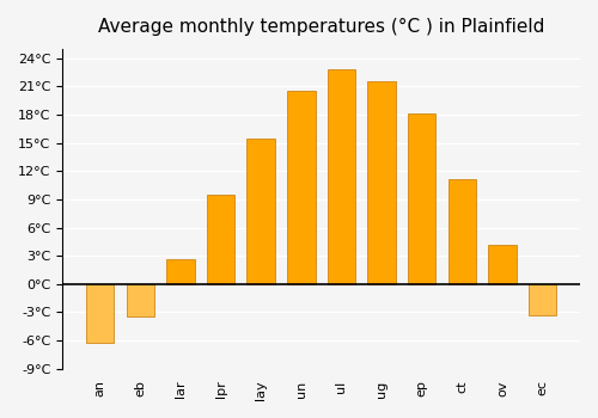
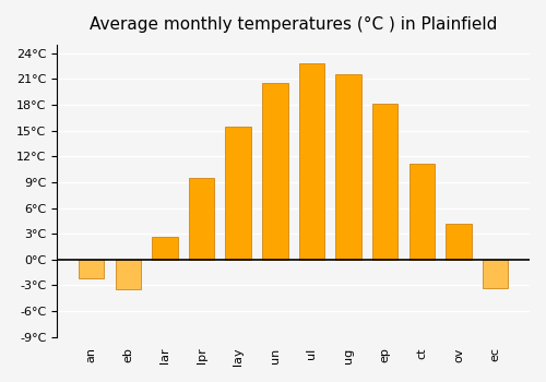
an: -6.3°C -> -2.2°C
